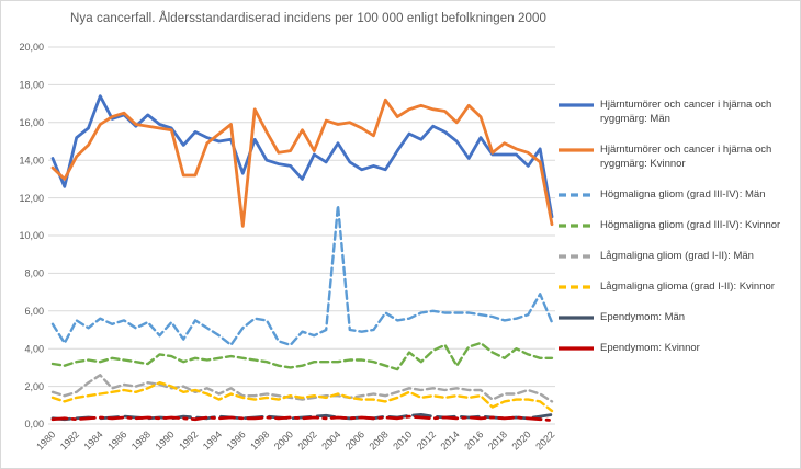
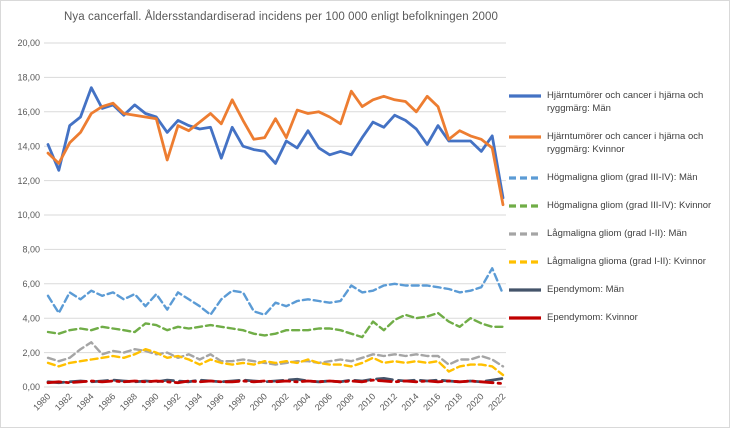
Hjärntumörer och cancer i hjärna och ryggmärg: Kvinnor/1992: 13,2 -> 15,2
Hjärntumörer och cancer i hjärna och ryggmärg: Kvinnor/1996: 10,5 -> 15,3
Högmaligna gliom (grad III-IV): Män/2004: 11,6 -> 5,1
Högmaligna gliom (grad III-IV): Kvinnor/2014: 3,1 -> 4,0
